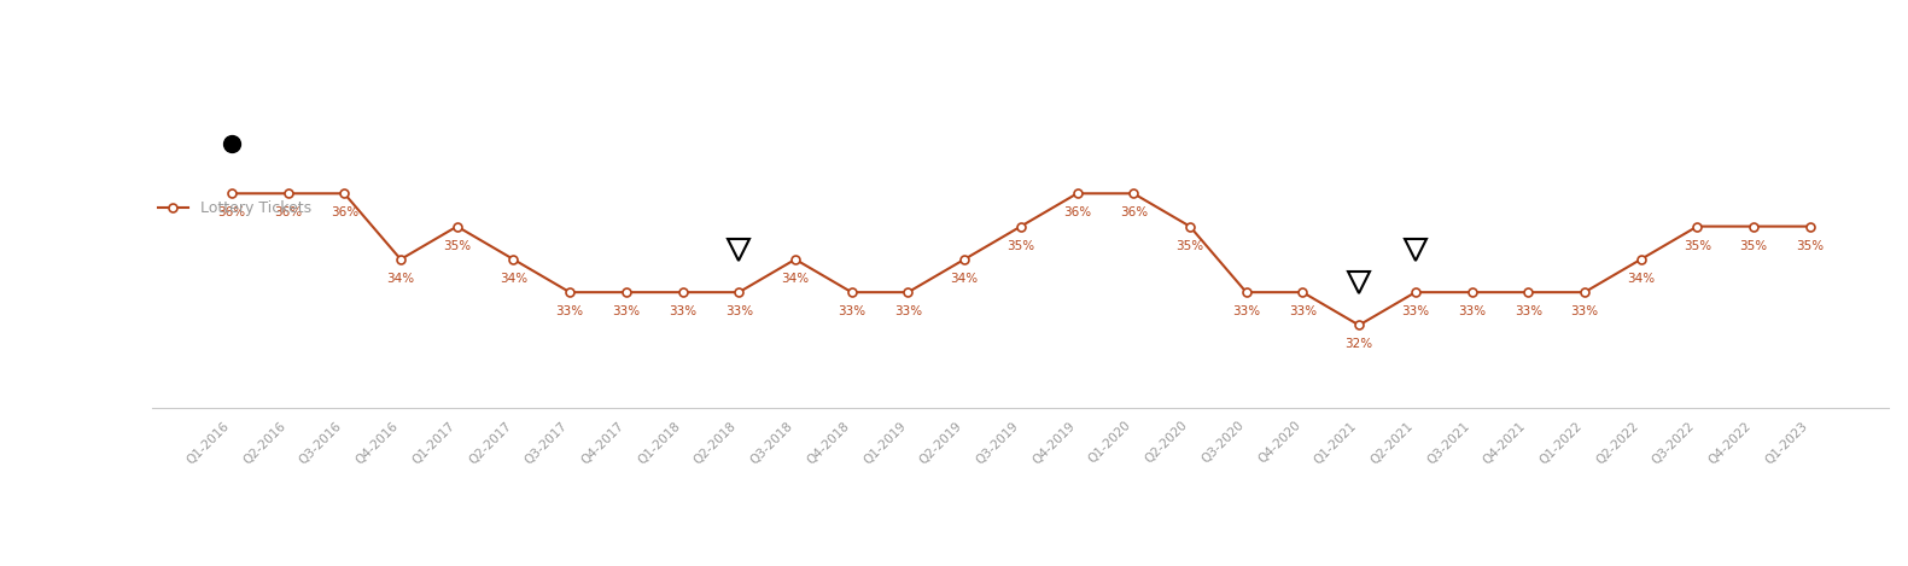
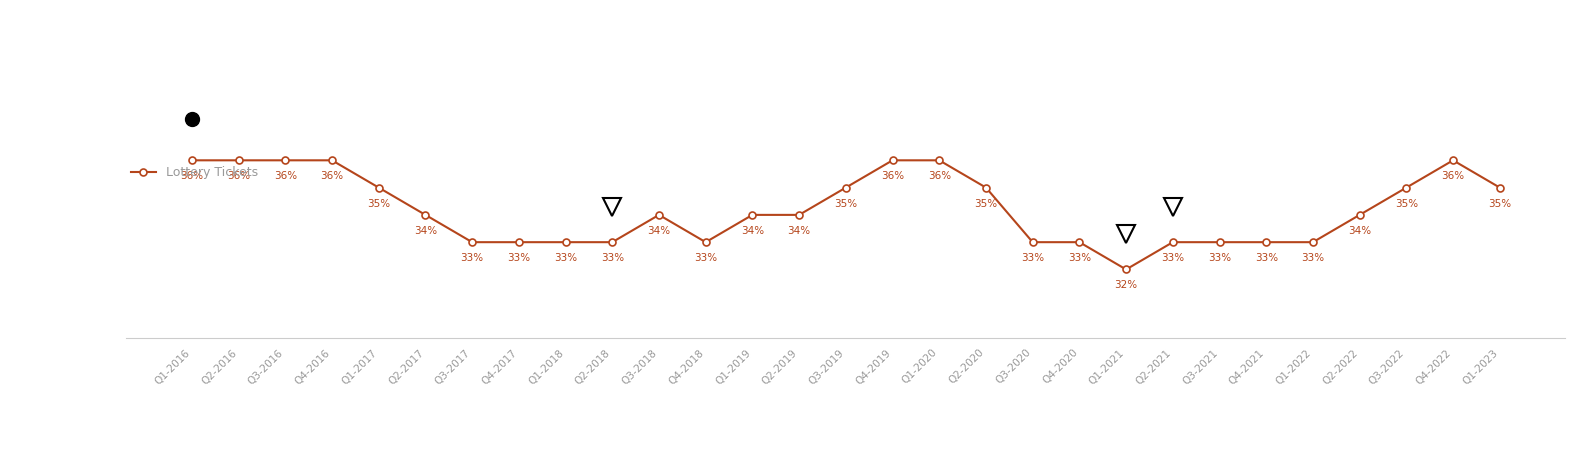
Q4-2016: 34% -> 36%
Q1-2019: 33% -> 34%
Q4-2022: 35% -> 36%
